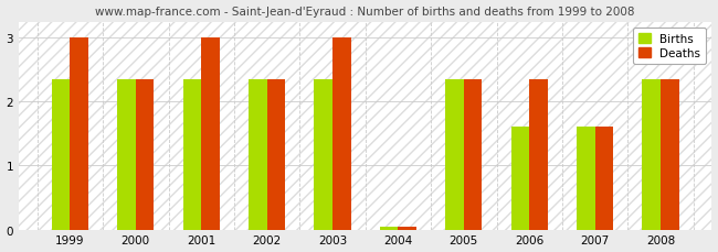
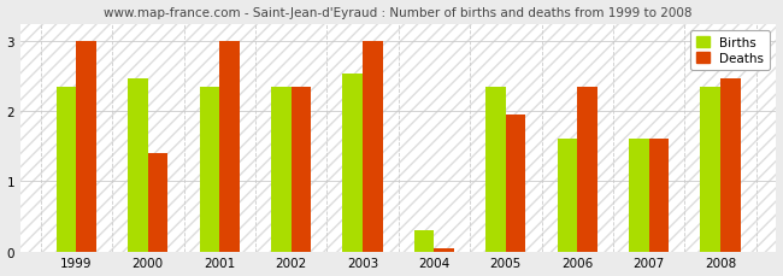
Births/2000: 2.35 -> 2.46
Deaths/2000: 2.35 -> 1.40
Births/2003: 2.35 -> 2.54
Births/2004: 0.04 -> 0.30
Deaths/2005: 2.35 -> 1.96
Deaths/2008: 2.35 -> 2.46
